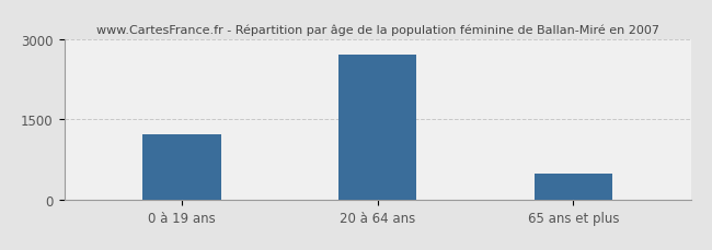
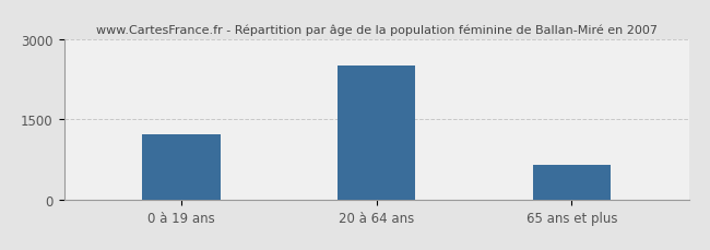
20 à 64 ans: 2720 -> 2500
65 ans et plus: 480 -> 650
